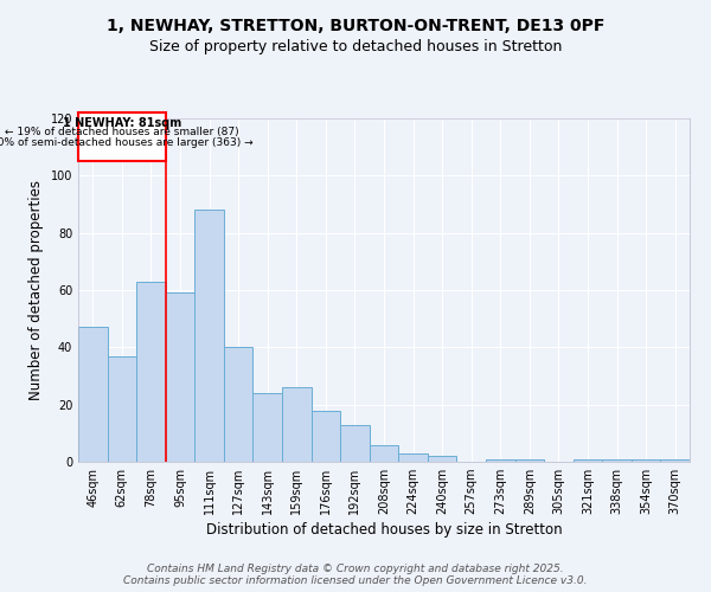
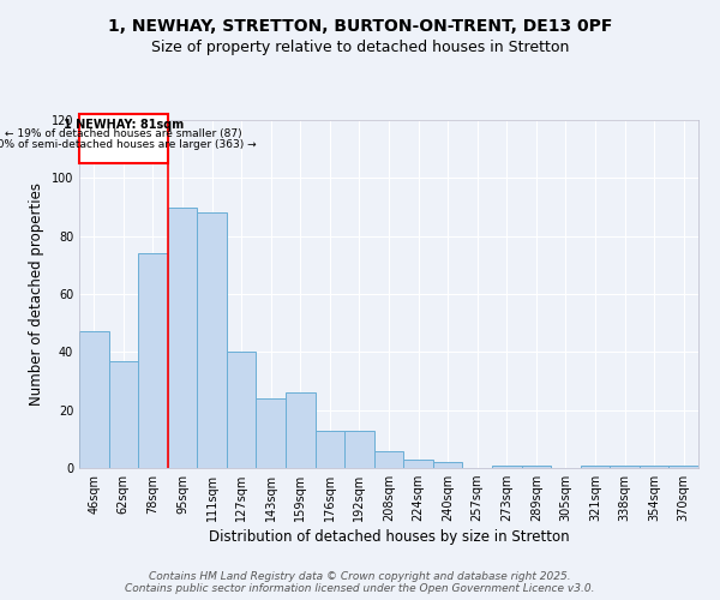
78sqm: 63 -> 74
95sqm: 59 -> 90
176sqm: 18 -> 13
